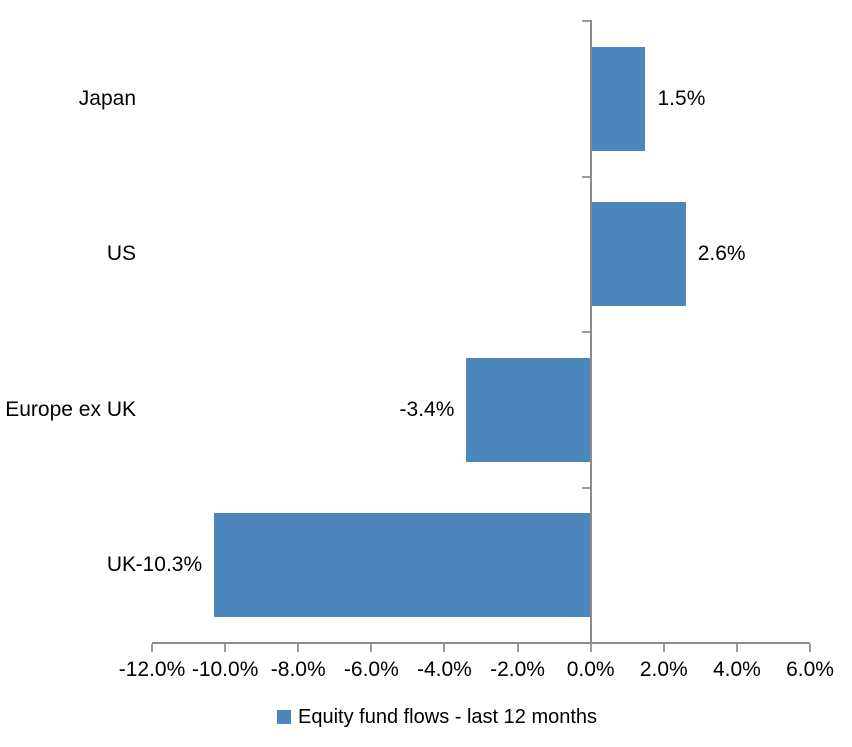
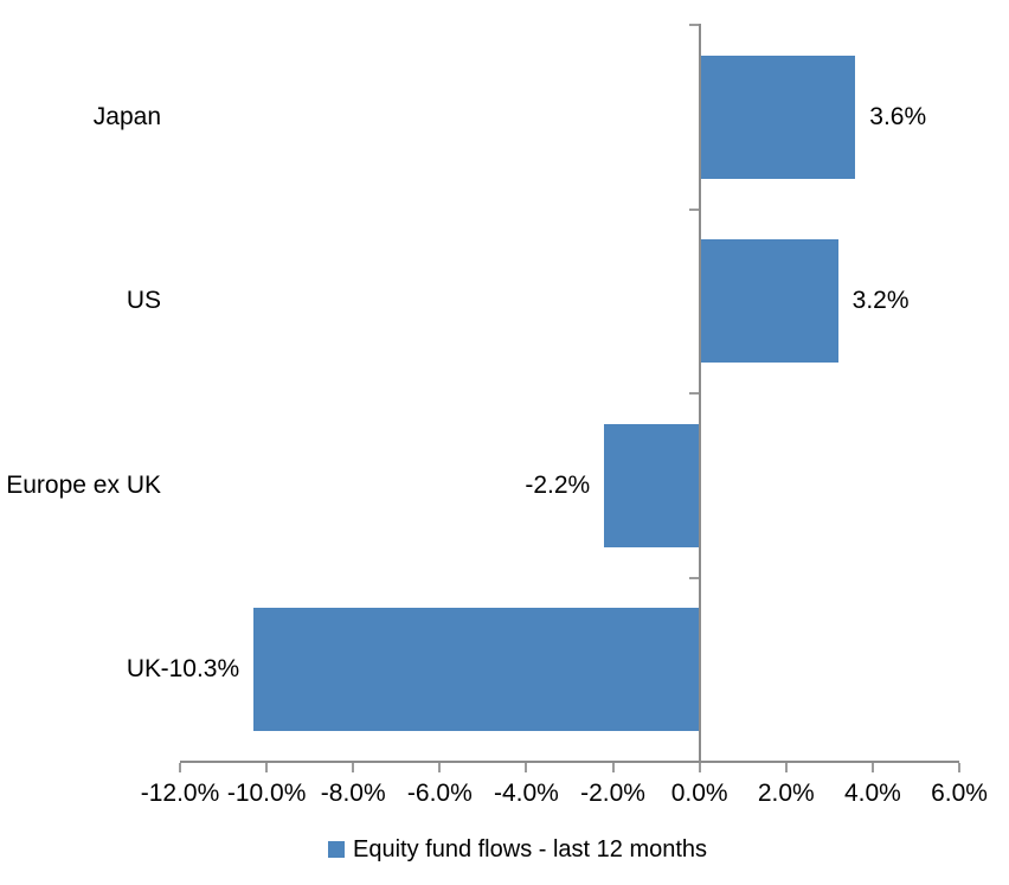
Japan: 1.5% -> 3.6%
US: 2.6% -> 3.2%
Europe ex UK: -3.4% -> -2.2%
